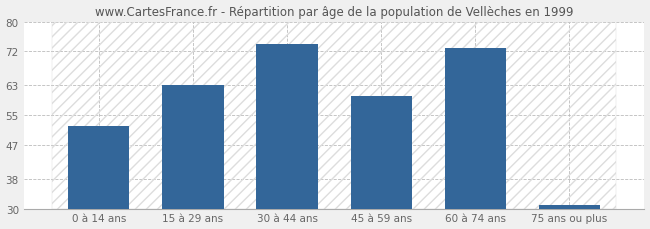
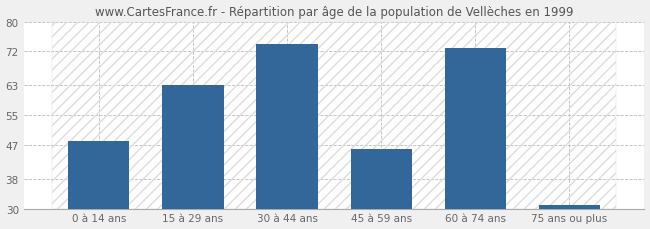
0 à 14 ans: 52 -> 48
45 à 59 ans: 60 -> 46
